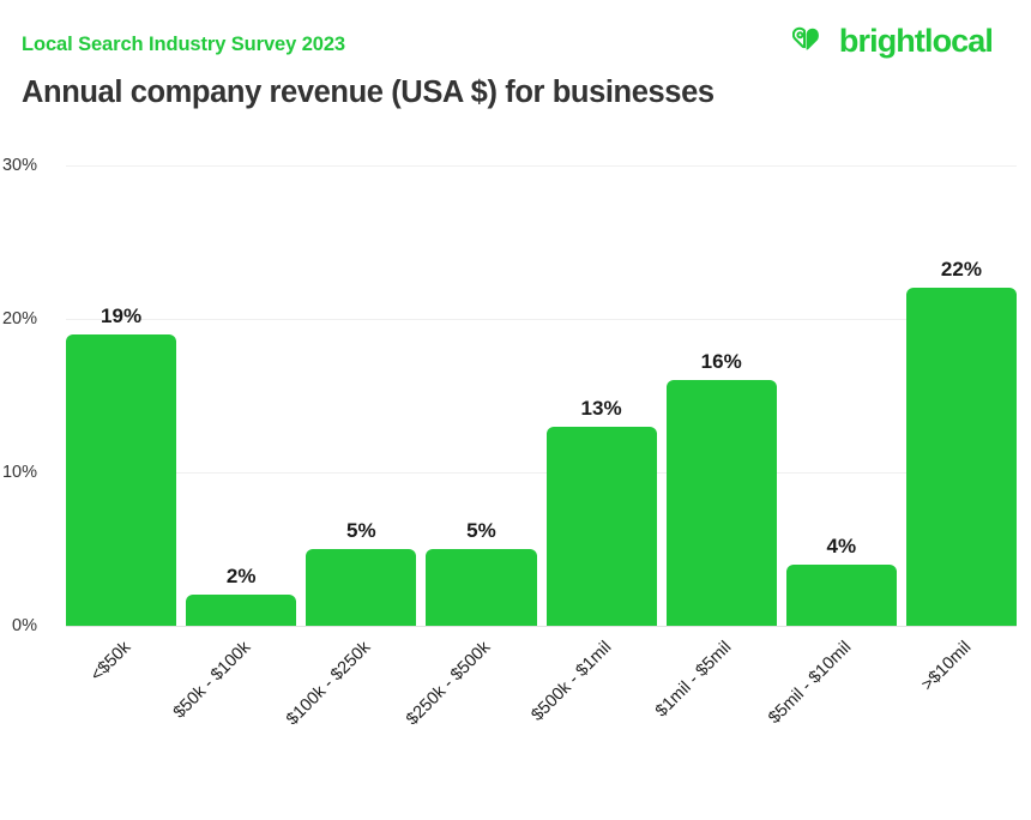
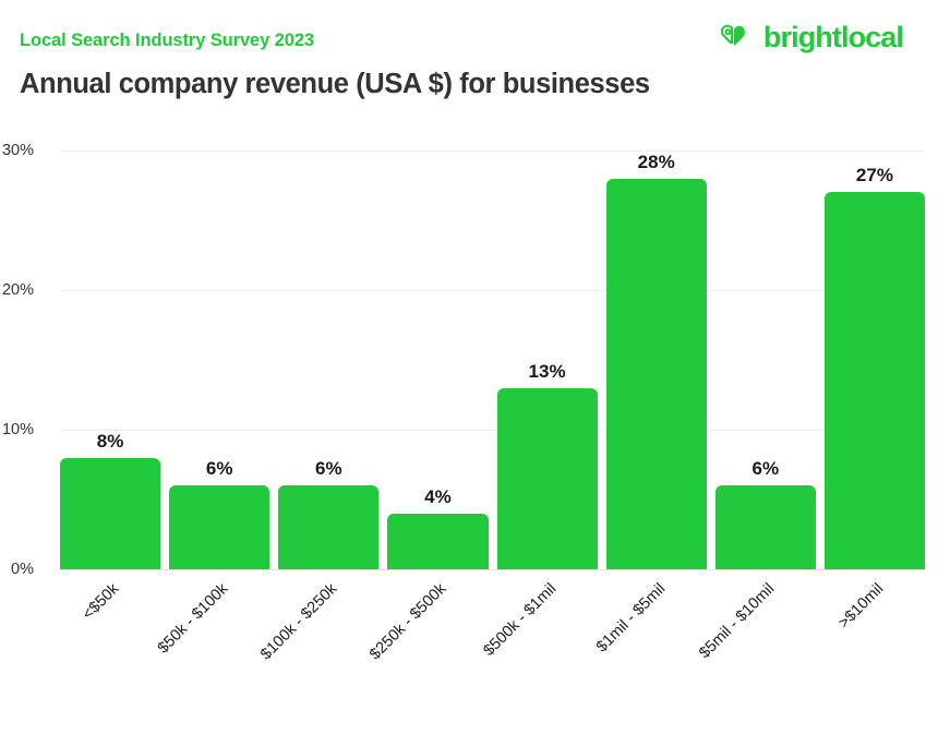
<$50k: 19% -> 8%
$50k - $100k: 2% -> 6%
$100k - $250k: 5% -> 6%
$250k - $500k: 5% -> 4%
$1mil - $5mil: 16% -> 28%
$5mil - $10mil: 4% -> 6%
>$10mil: 22% -> 27%
